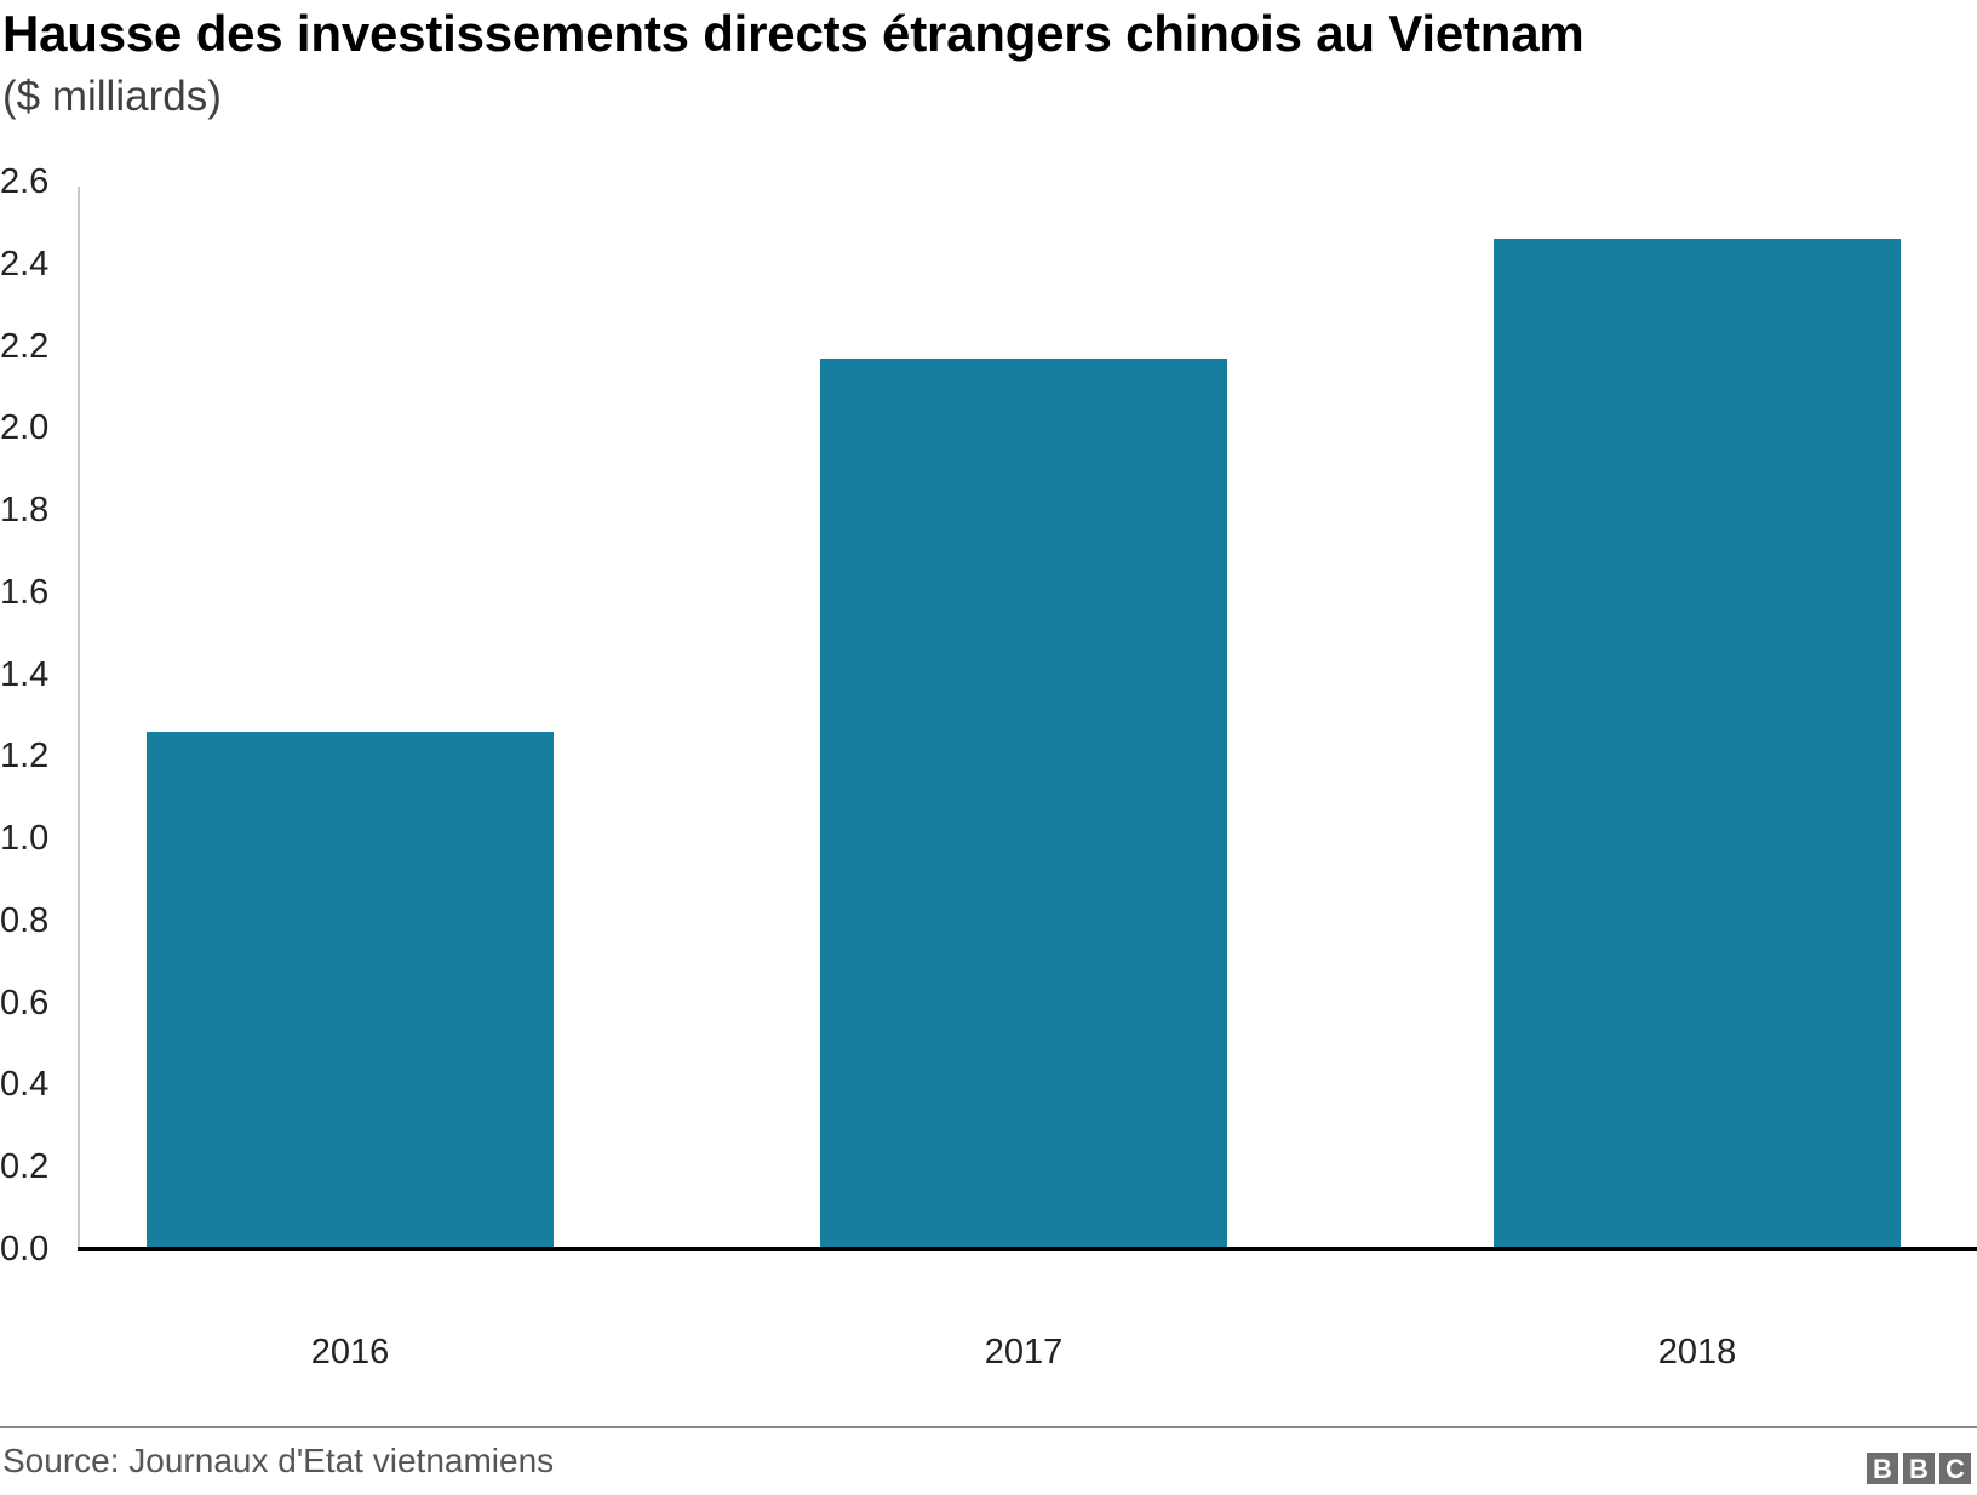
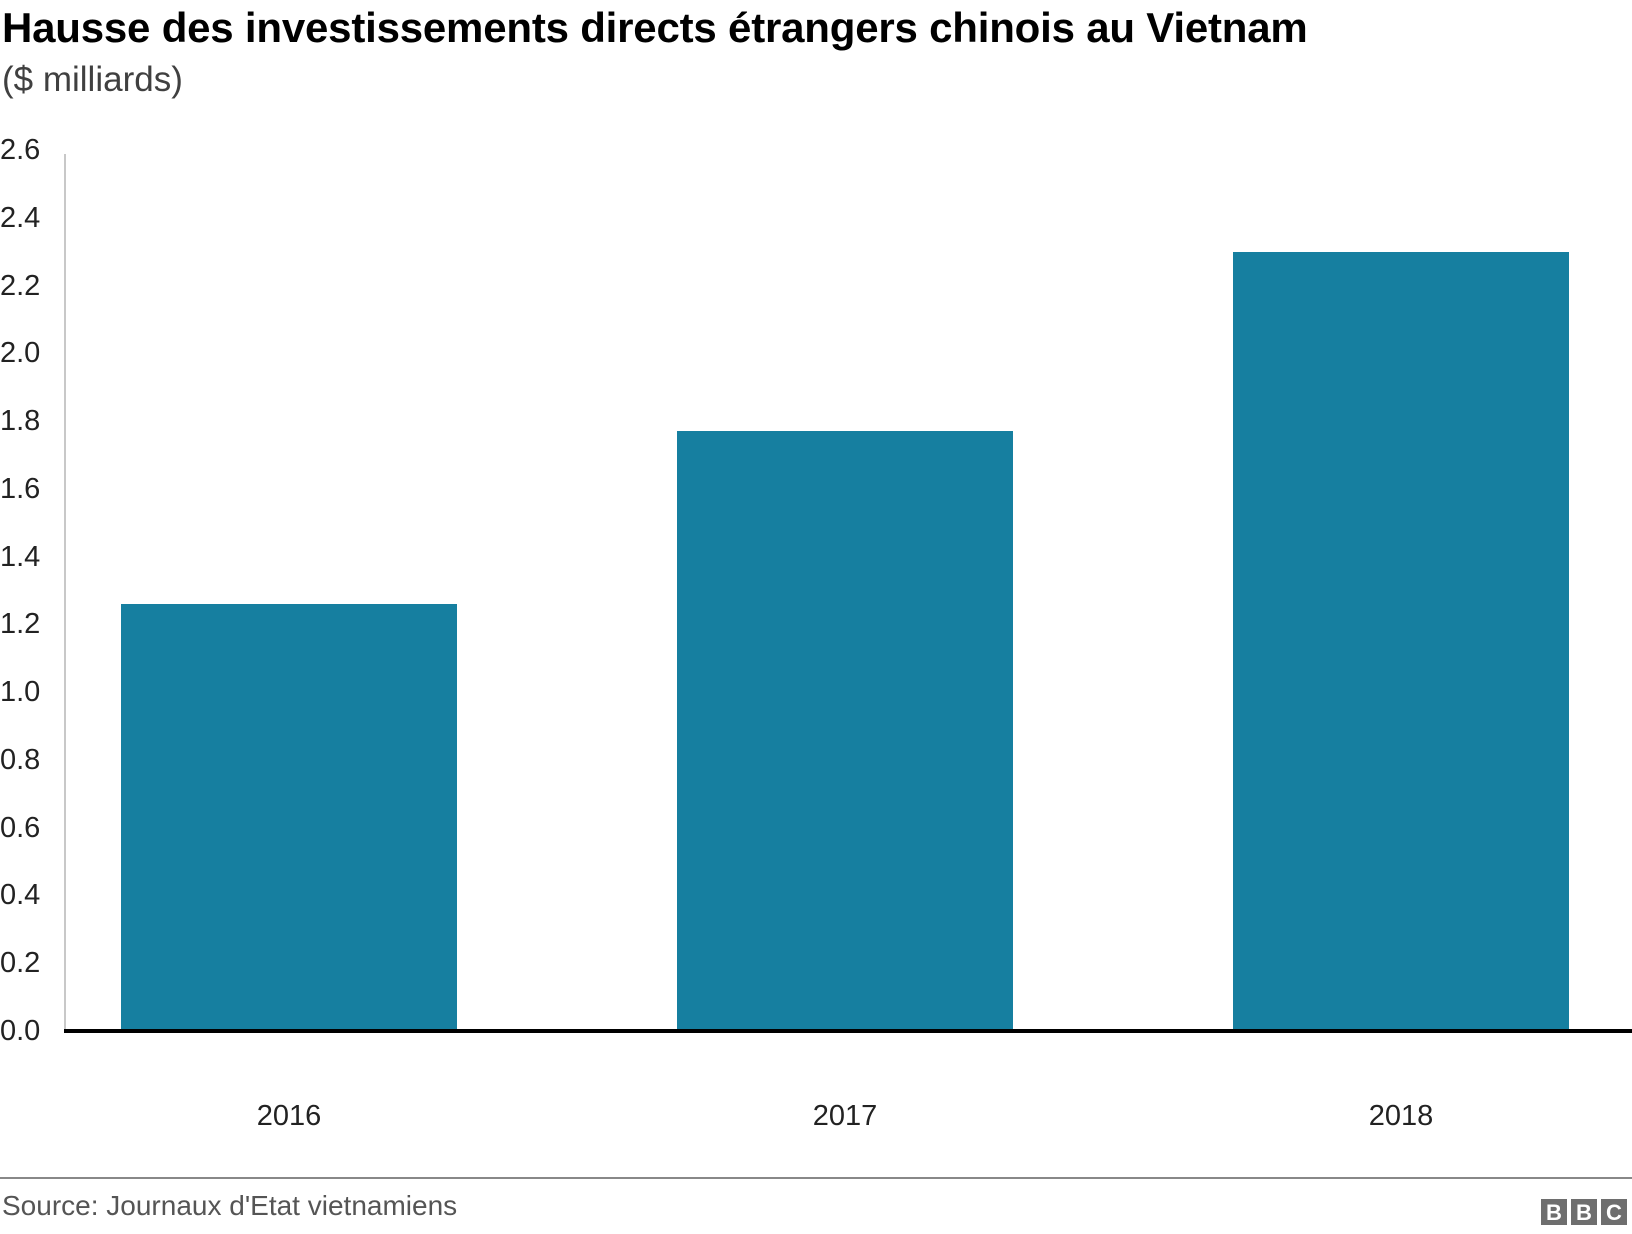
2017: 2.17 -> 1.77
2018: 2.46 -> 2.30
